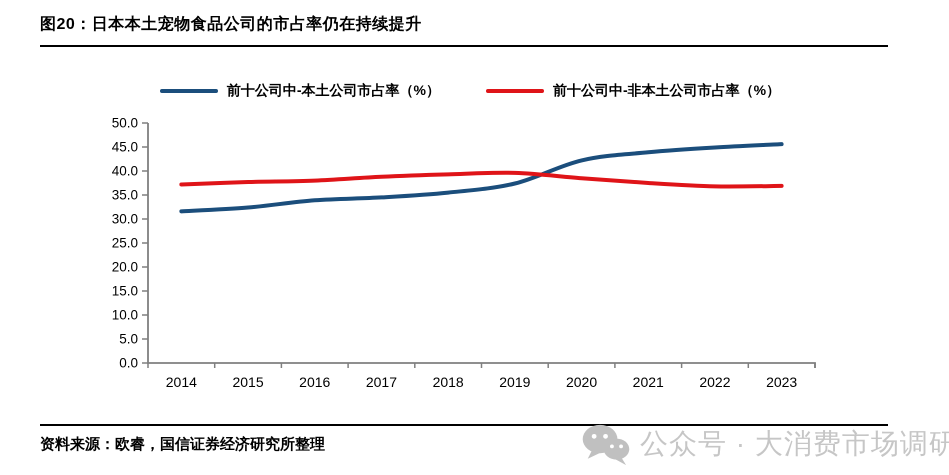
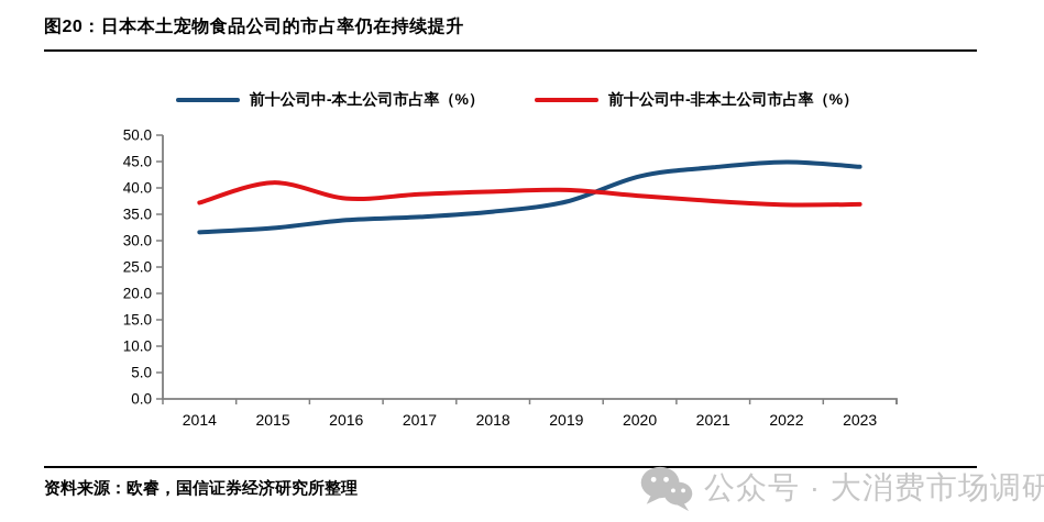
前十公司中-非本土公司市占率（%）/2015: 38 -> 41
前十公司中-本土公司市占率（%）/2023: 46 -> 44
